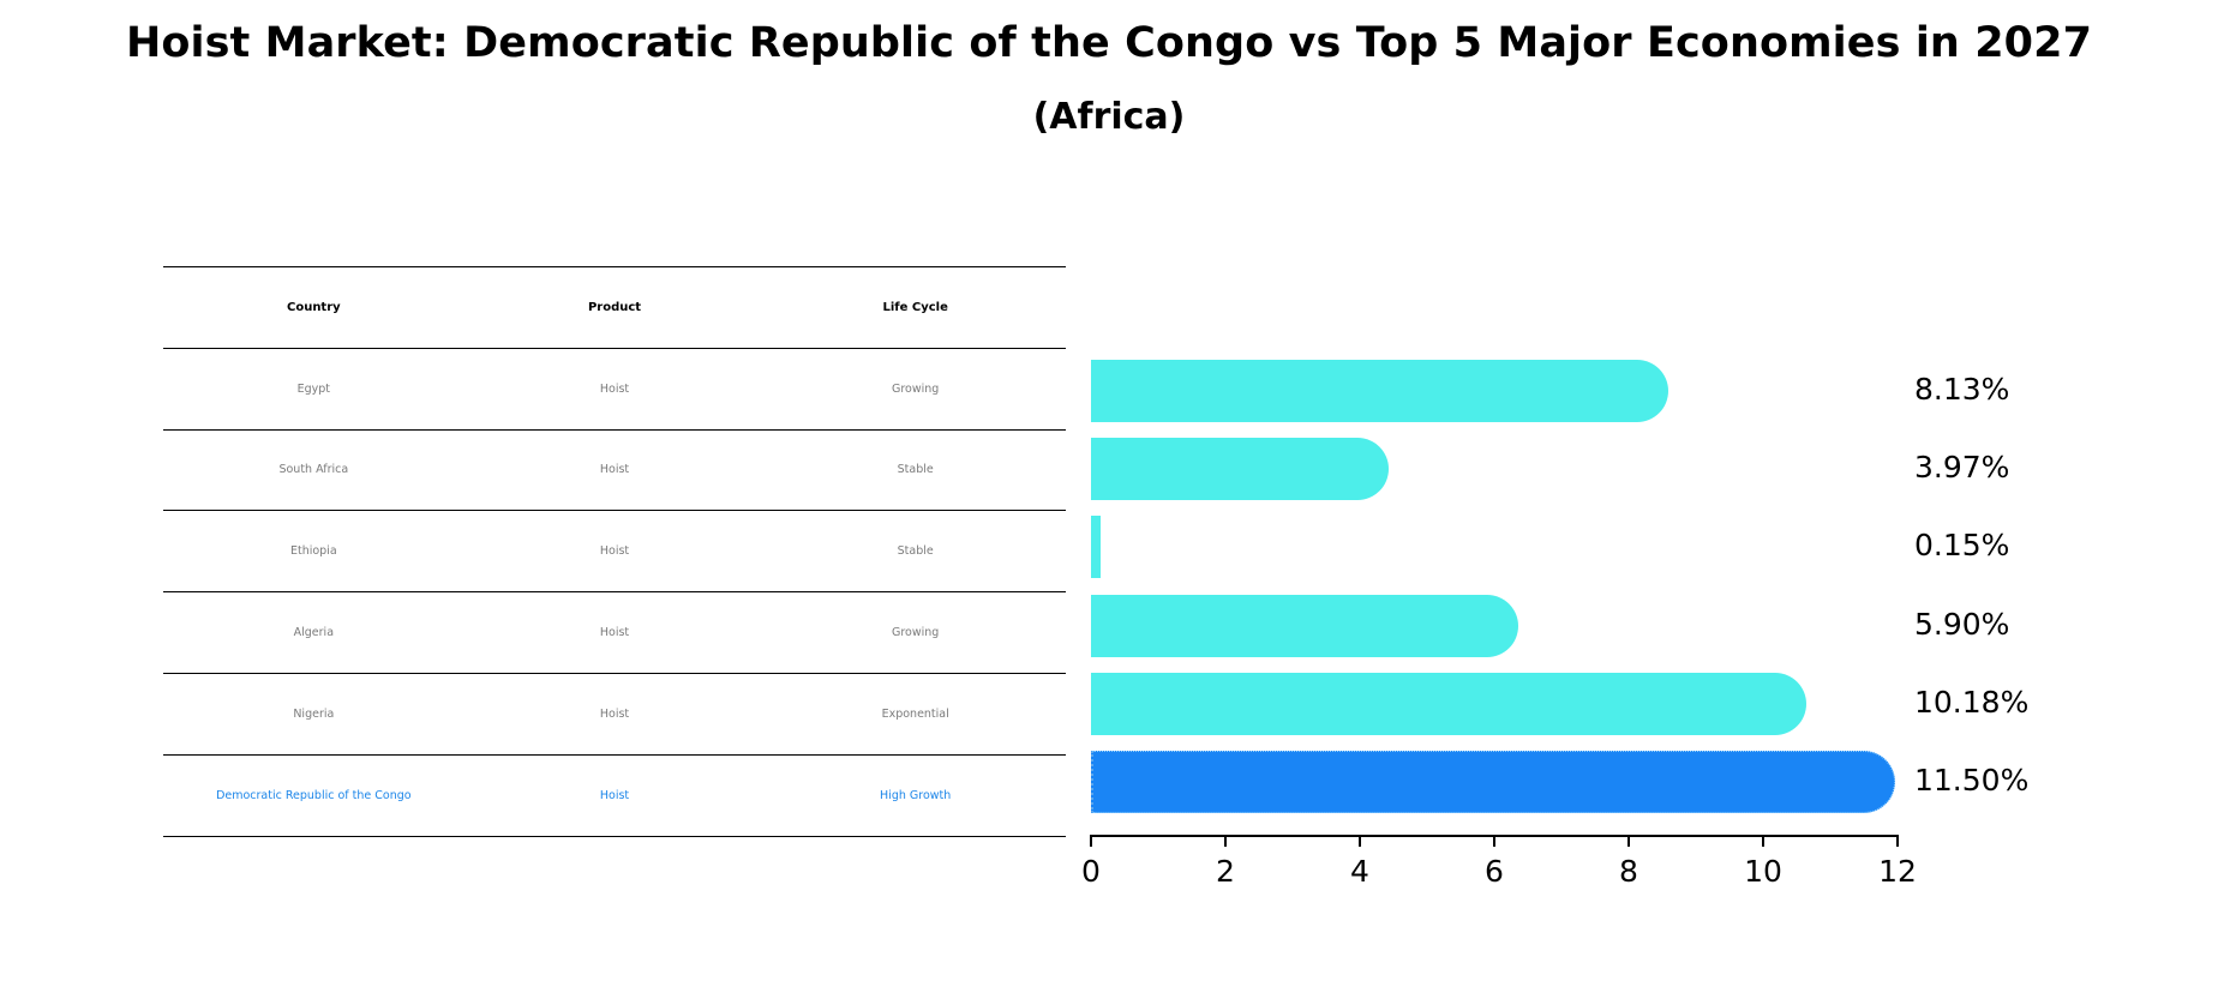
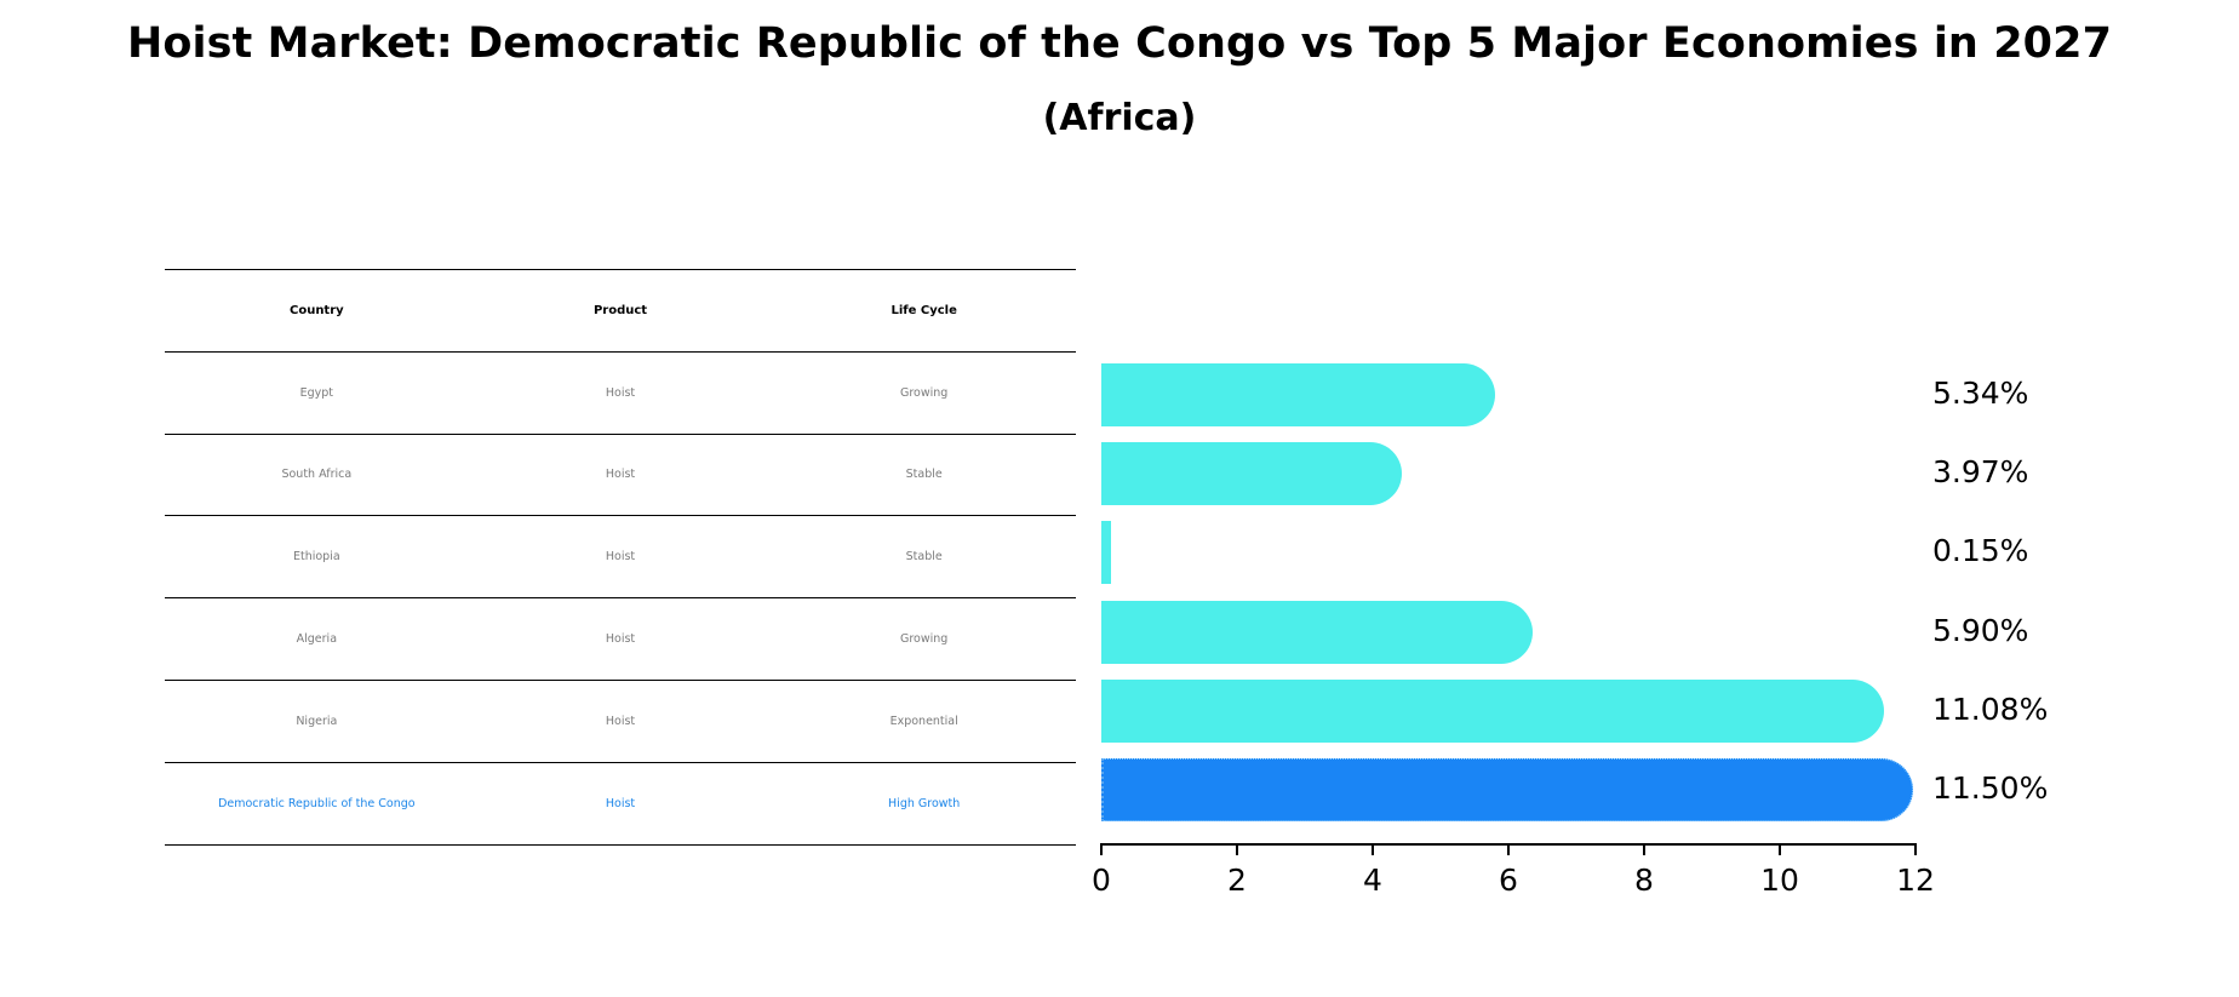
Egypt: 8.13% -> 5.34%
Nigeria: 10.18% -> 11.08%
